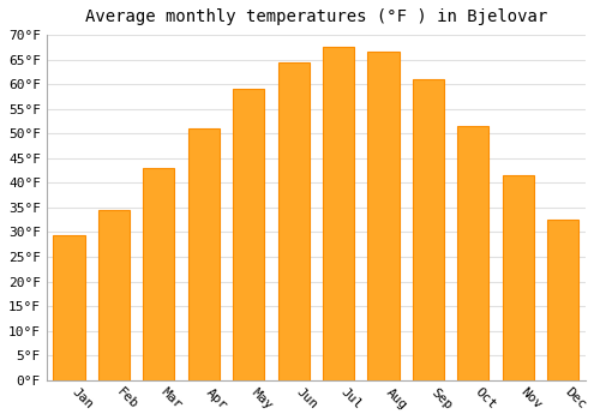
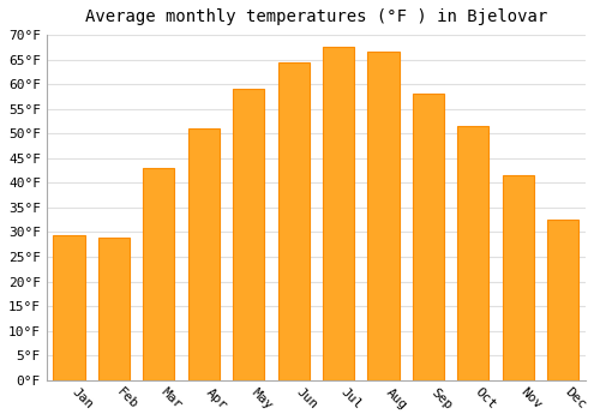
Feb: 34.5°F -> 29.0°F
Sep: 61.0°F -> 58.0°F
